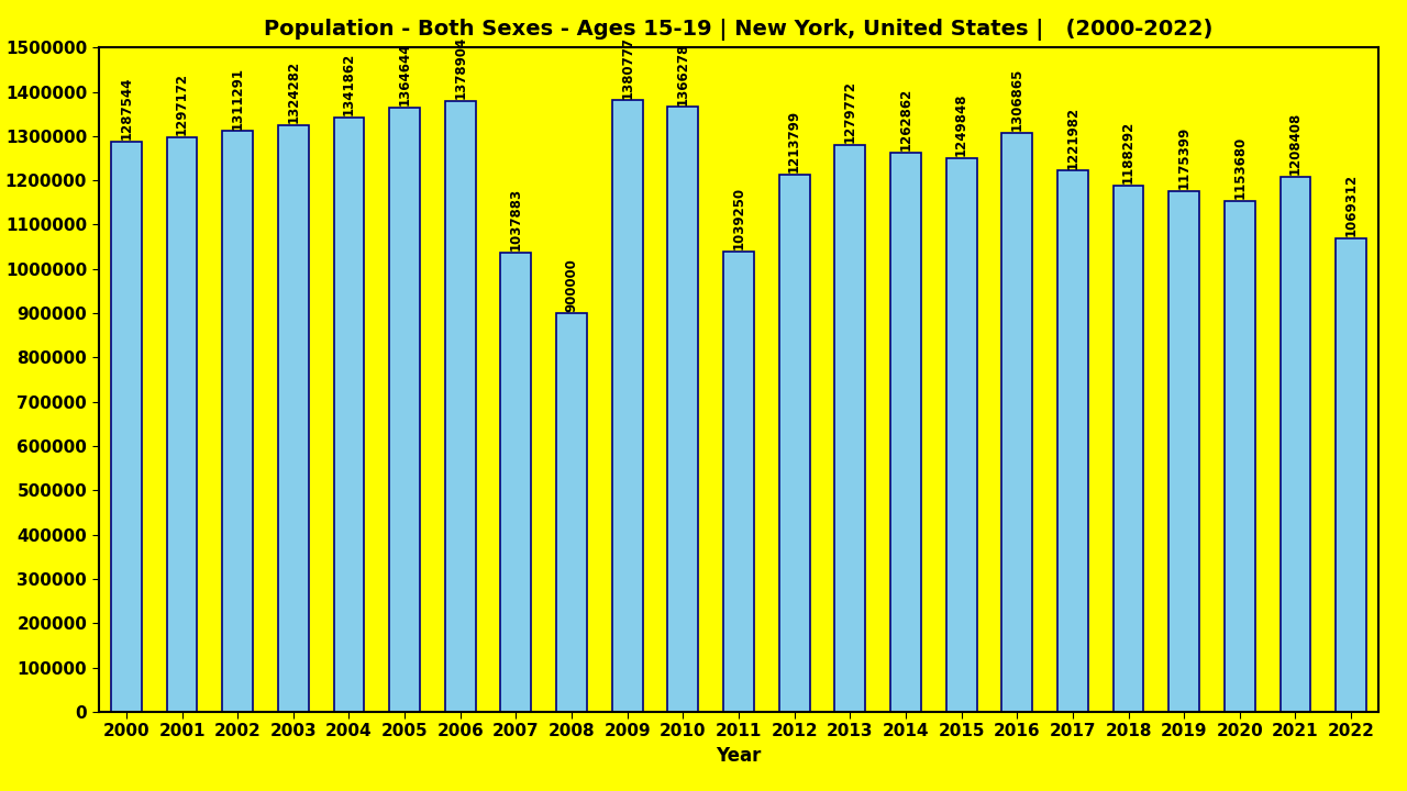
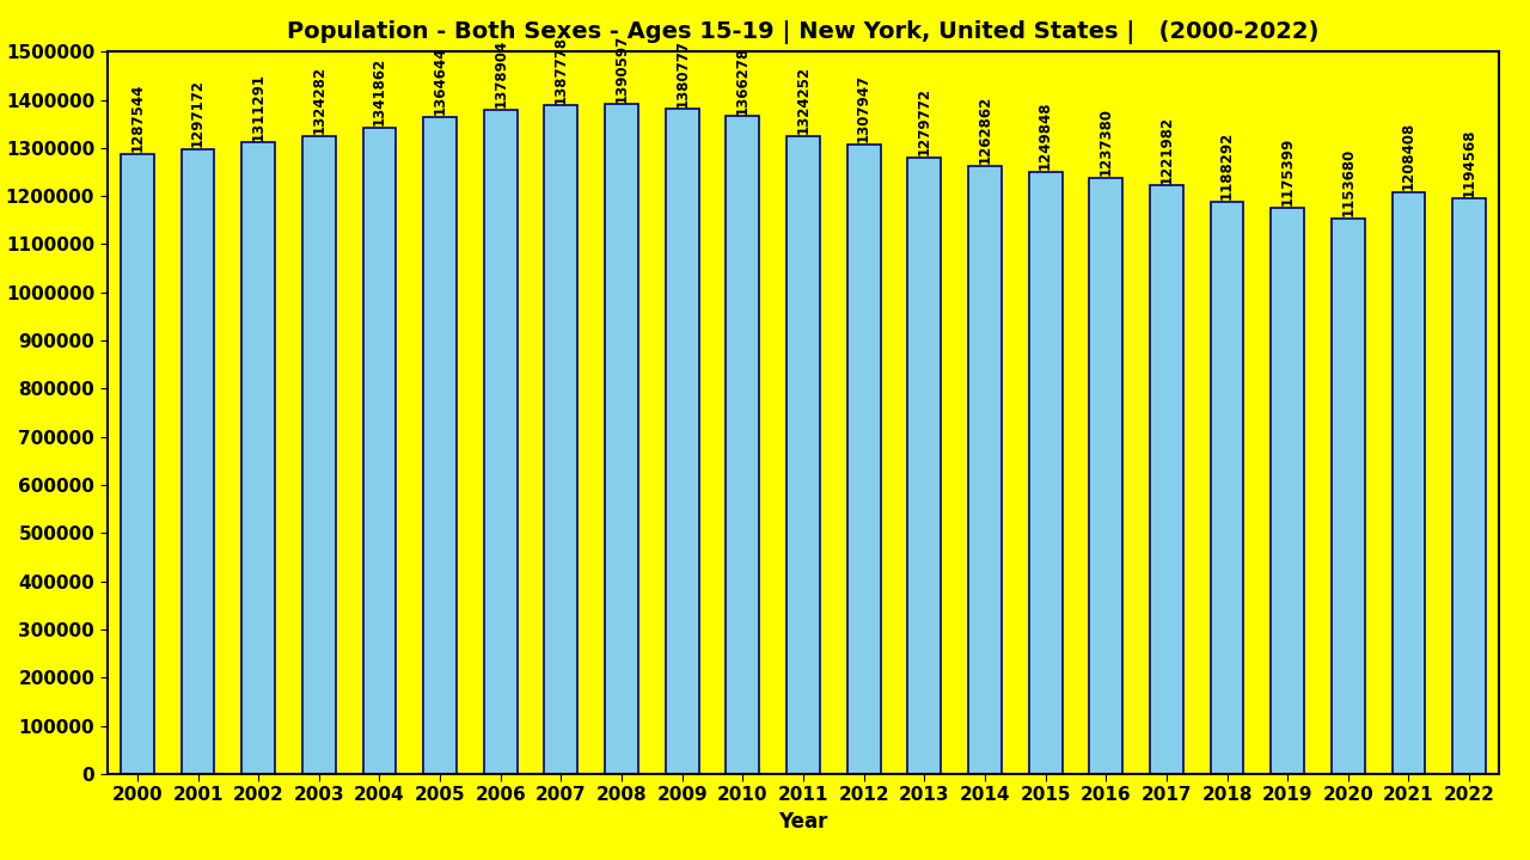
2007: 1037883 -> 1387778
2008: 900000 -> 1391000
2011: 1039250 -> 1324252
2012: 1213799 -> 1307947
2016: 1306865 -> 1237380
2022: 1069312 -> 1194568
